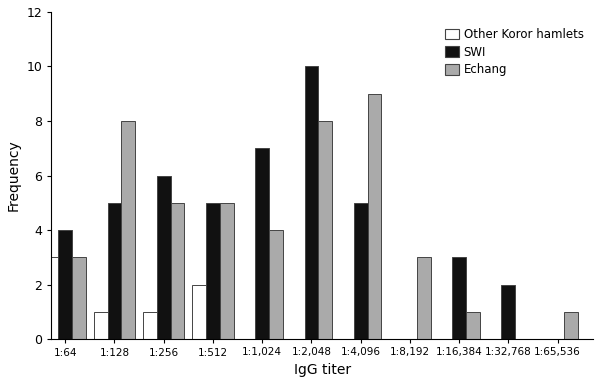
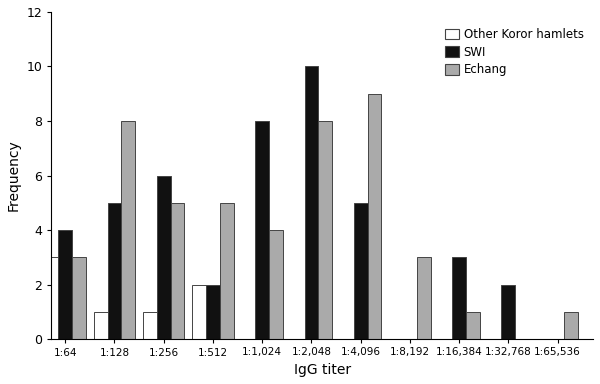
SWI/1:512: 5 -> 2
SWI/1:1,024: 7 -> 8
